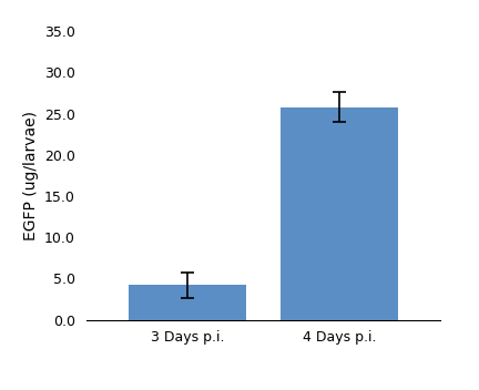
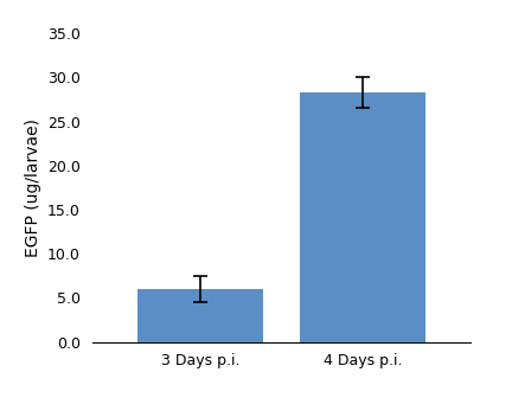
3 Days p.i.: 4.2 -> 6.0
4 Days p.i.: 25.8 -> 28.3
